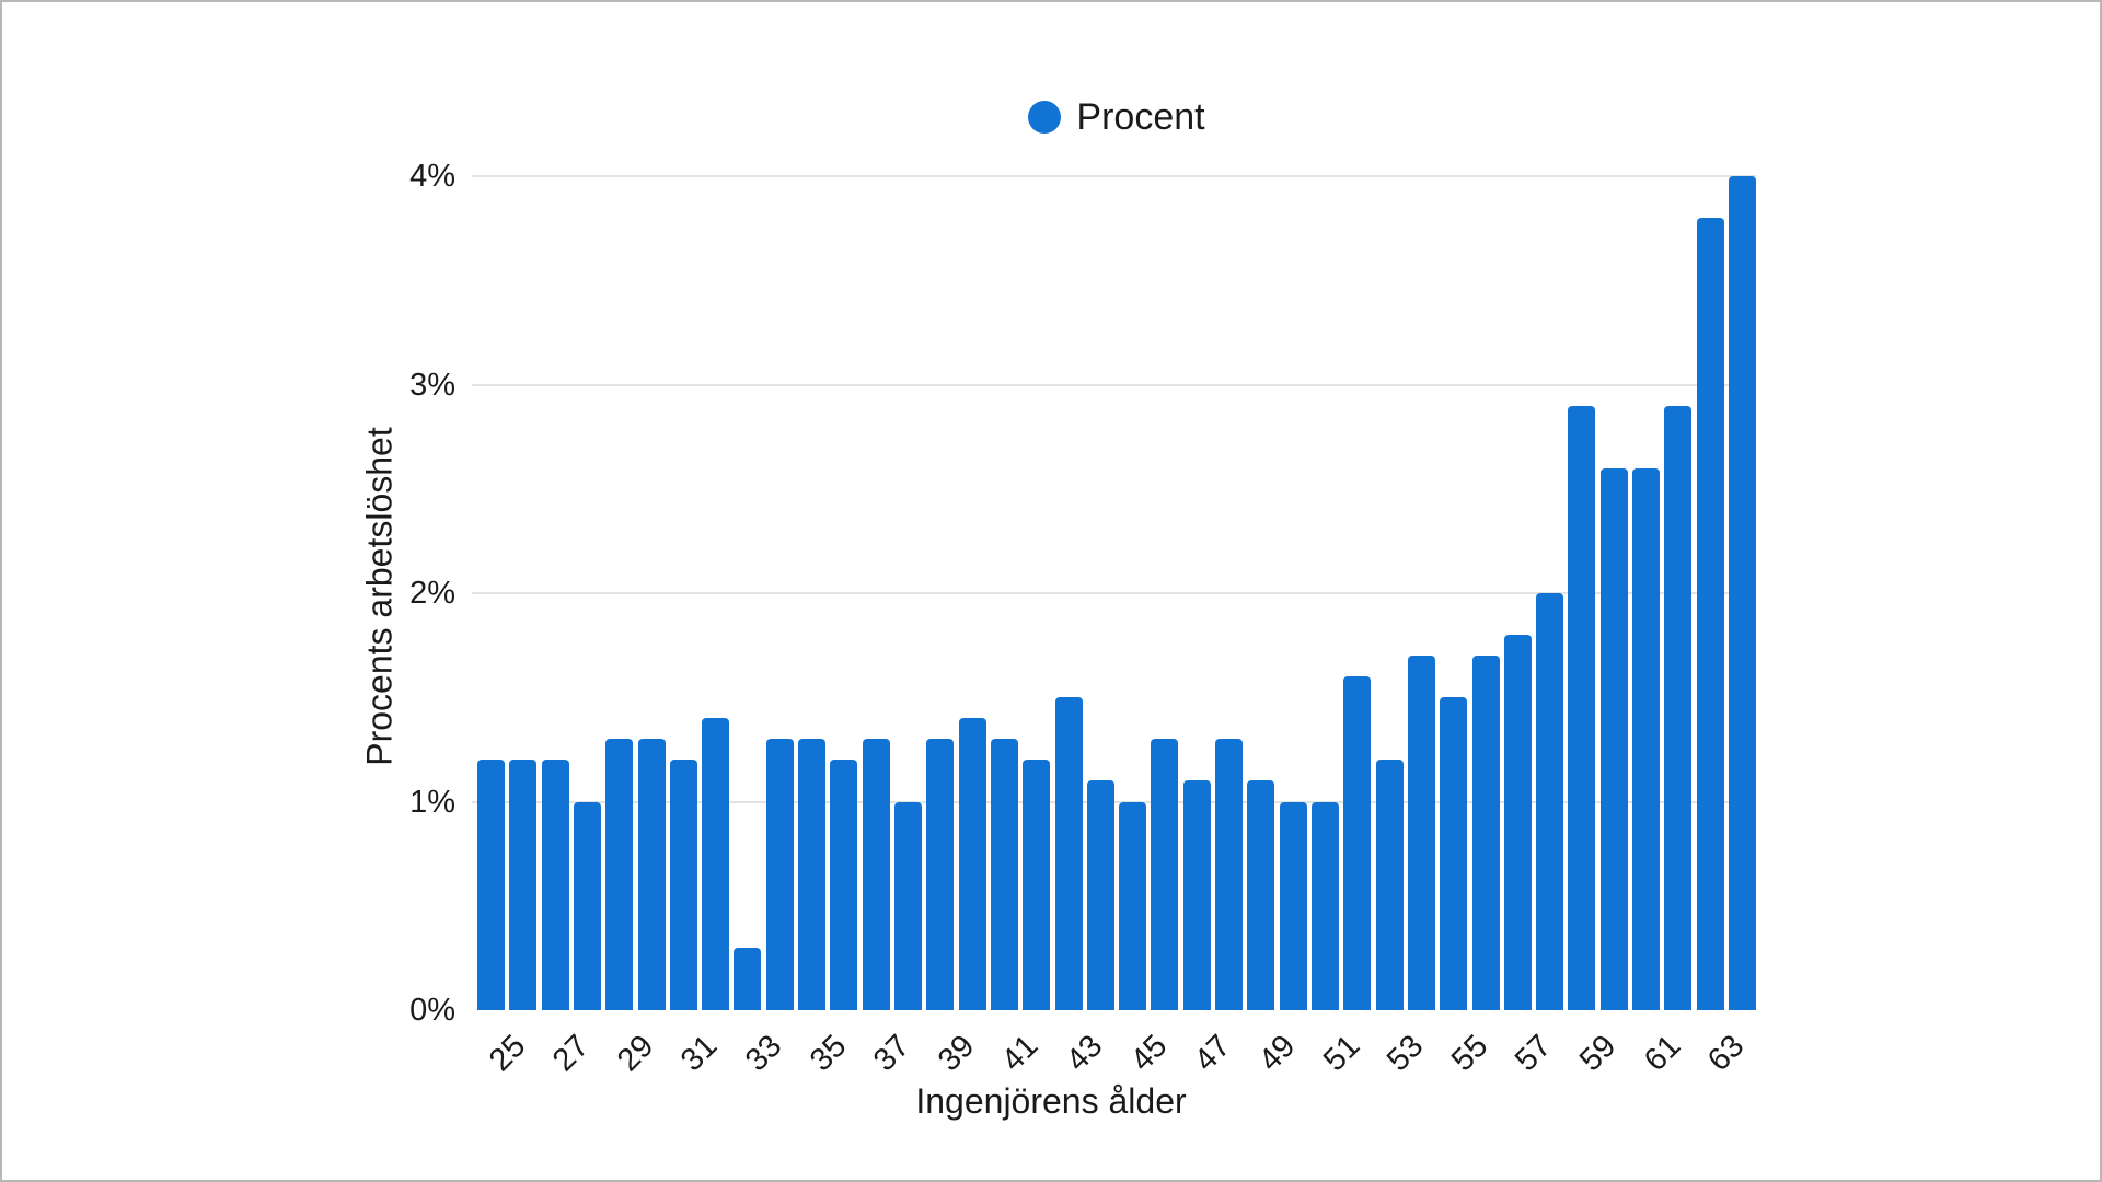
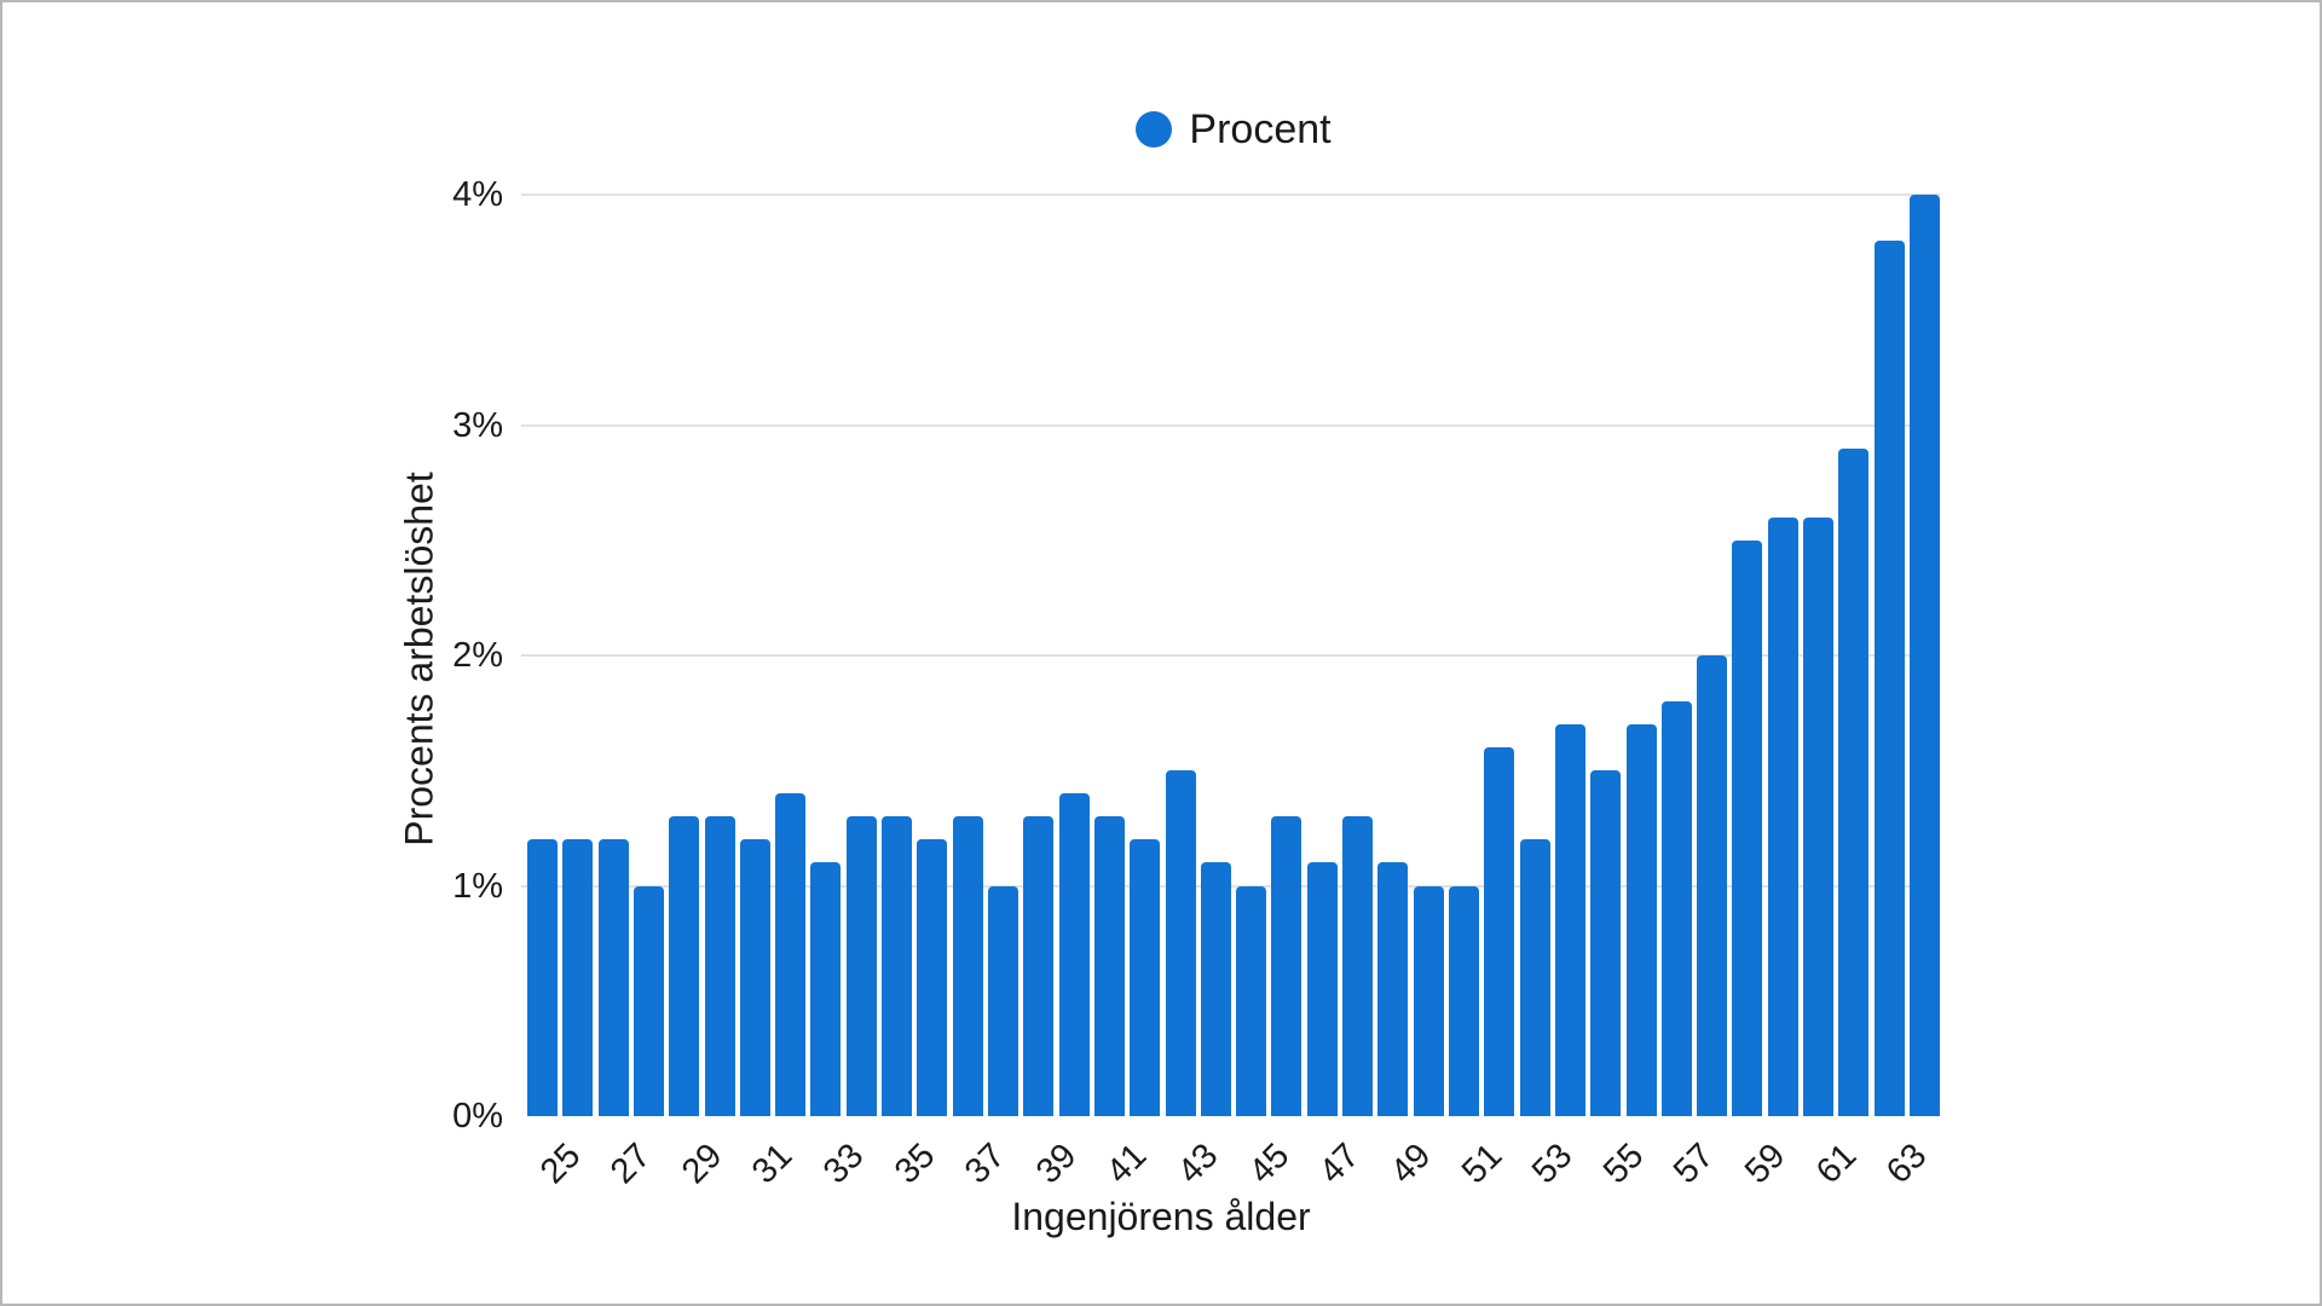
33: 0.3% -> 1.1%
59: 2.9% -> 2.5%
